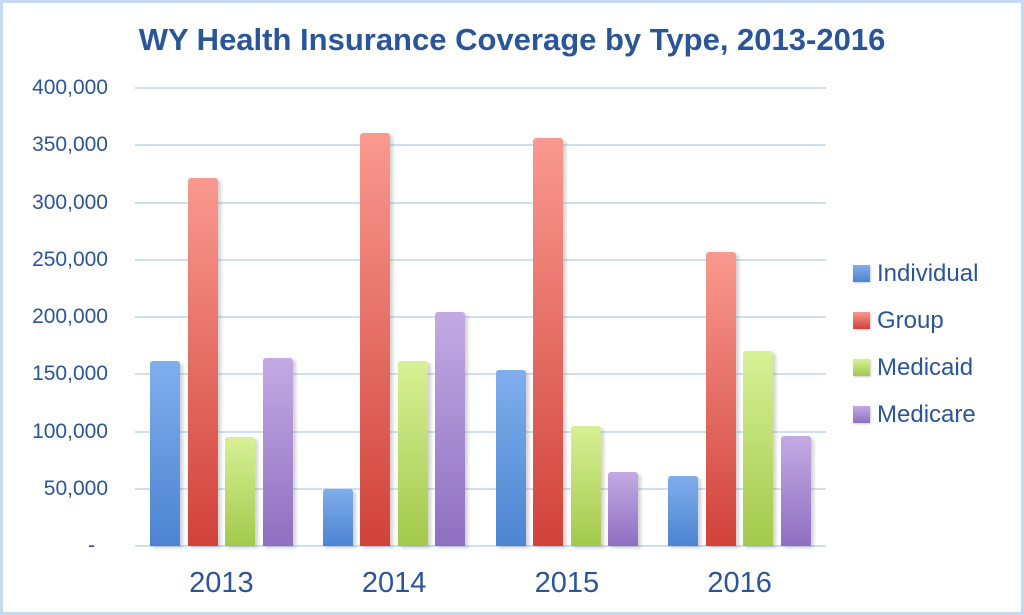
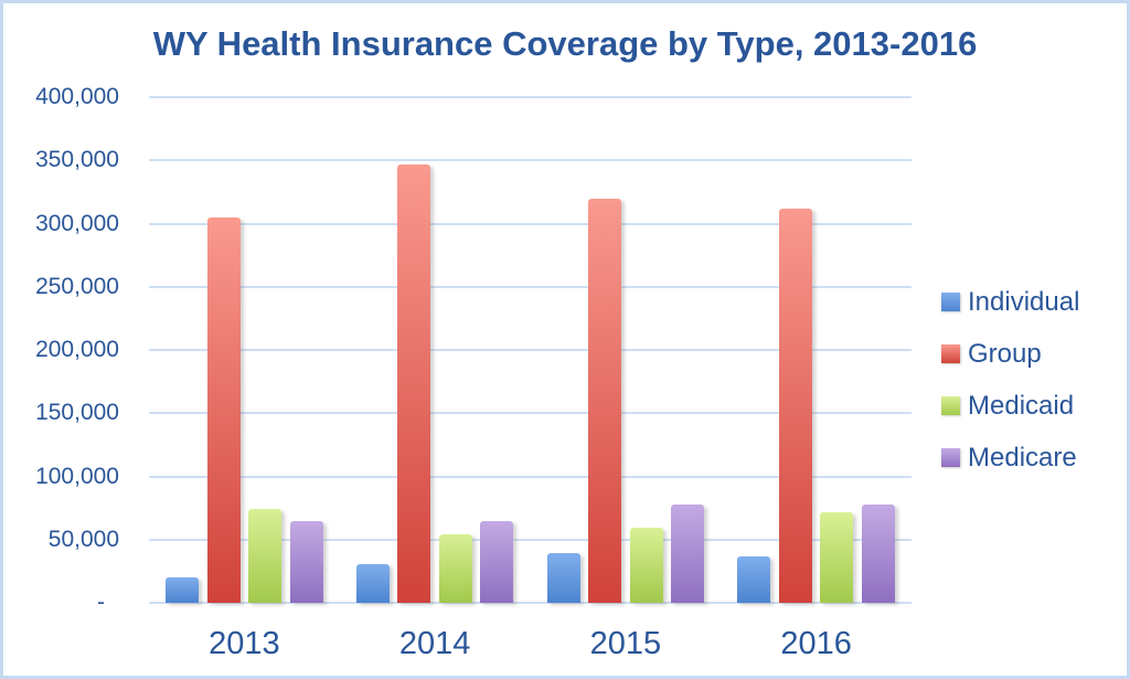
Individual/2013: 162000 -> 20000
Group/2013: 321000 -> 305000
Medicaid/2013: 95000 -> 74000
Medicare/2013: 164000 -> 65000
Individual/2014: 50000 -> 31000
Group/2014: 361000 -> 347000
Medicaid/2014: 162000 -> 54000
Medicare/2014: 204000 -> 65000
Individual/2015: 154000 -> 39000
Group/2015: 356000 -> 320000
Medicaid/2015: 105000 -> 59000
Medicare/2015: 65000 -> 78000
Individual/2016: 61000 -> 37000
Group/2016: 257000 -> 312000
Medicaid/2016: 170000 -> 72000
Medicare/2016: 96000 -> 78000
